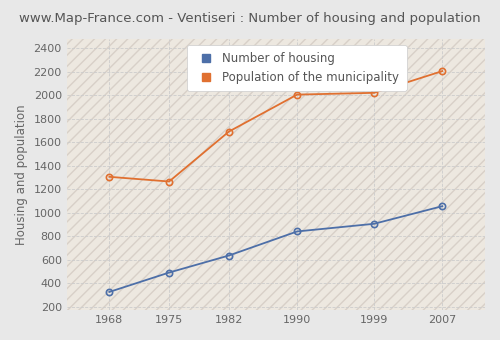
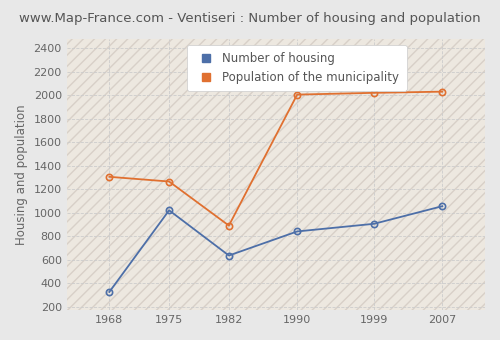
Number of housing/1975: 490 -> 1020
Population of the municipality/1982: 1690 -> 890
Population of the municipality/2007: 2200 -> 2030
